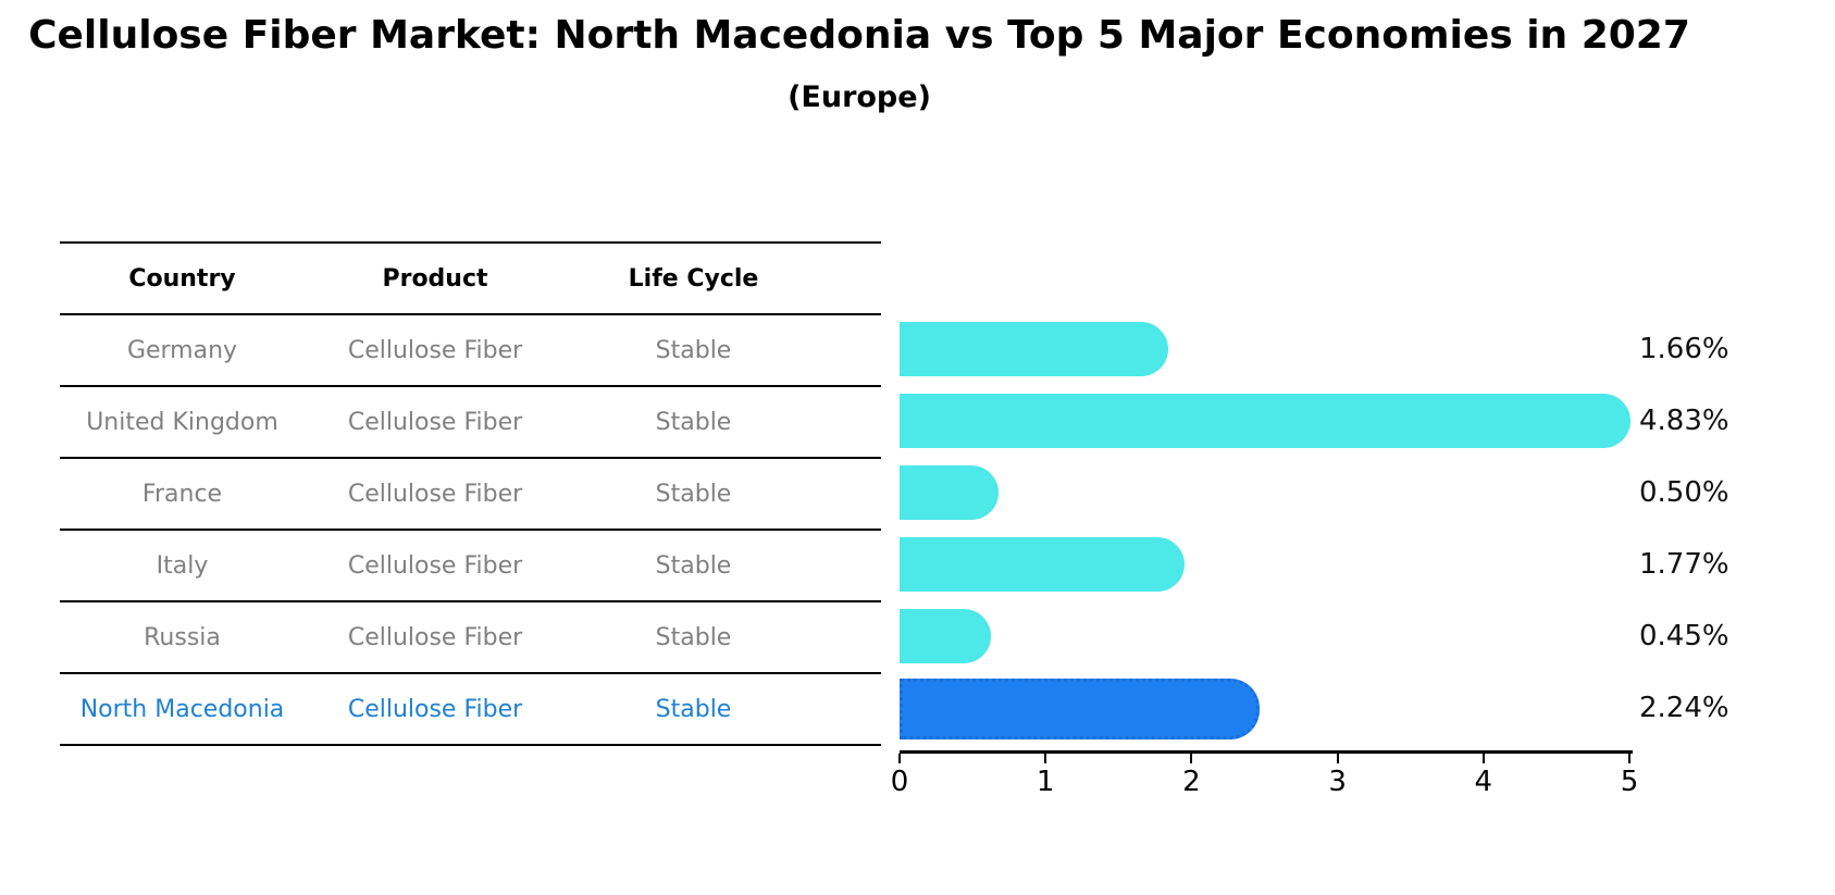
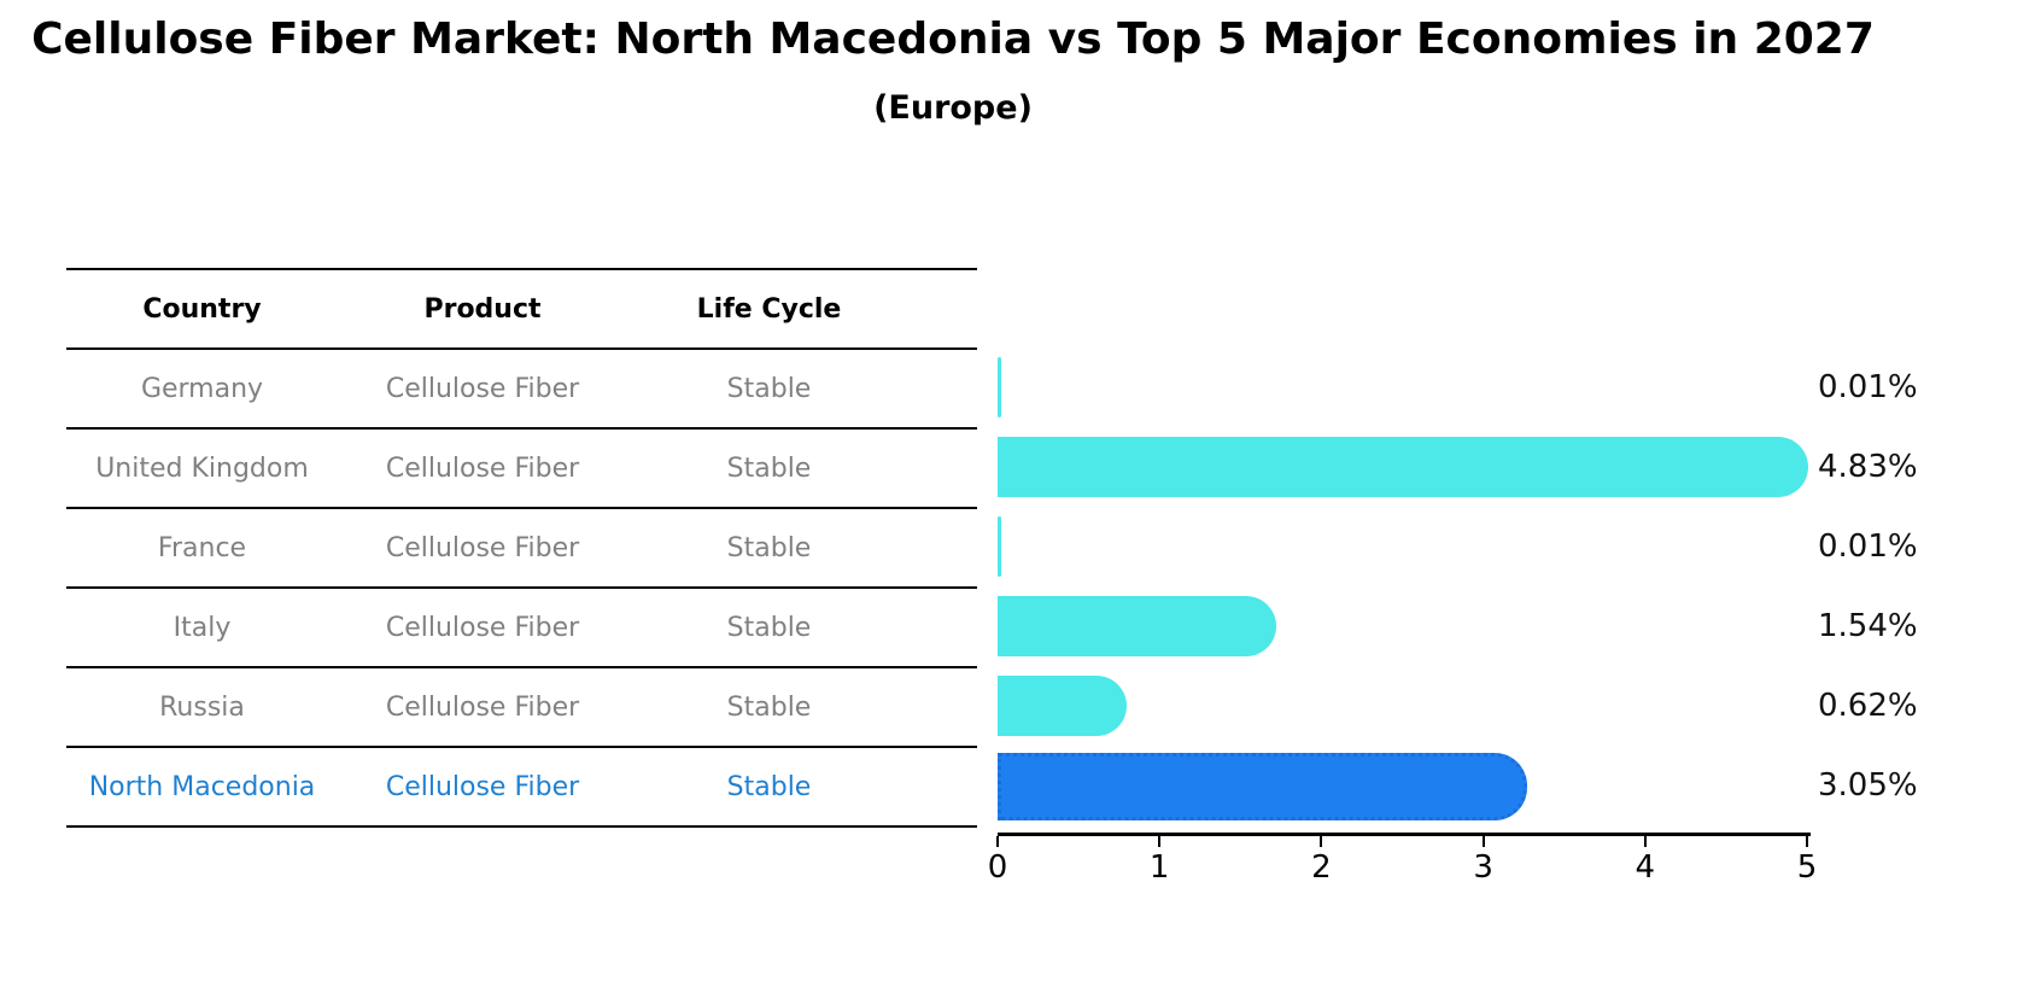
Germany: 1.66% -> 0.01%
France: 0.50% -> 0.01%
Italy: 1.77% -> 1.54%
Russia: 0.45% -> 0.62%
North Macedonia: 2.24% -> 3.05%
